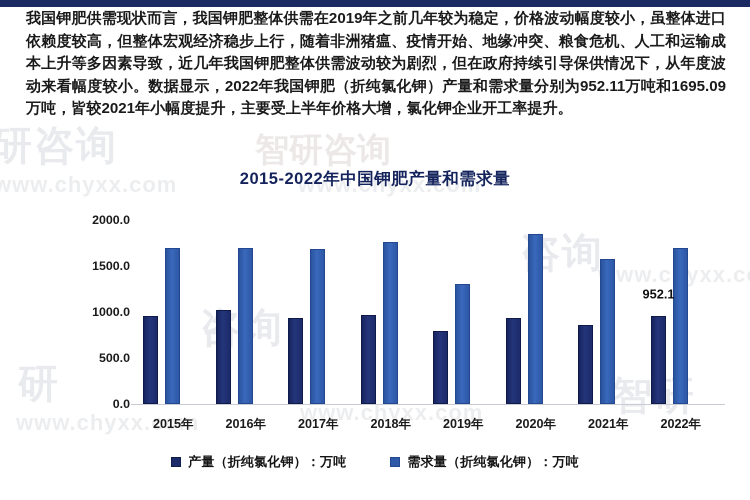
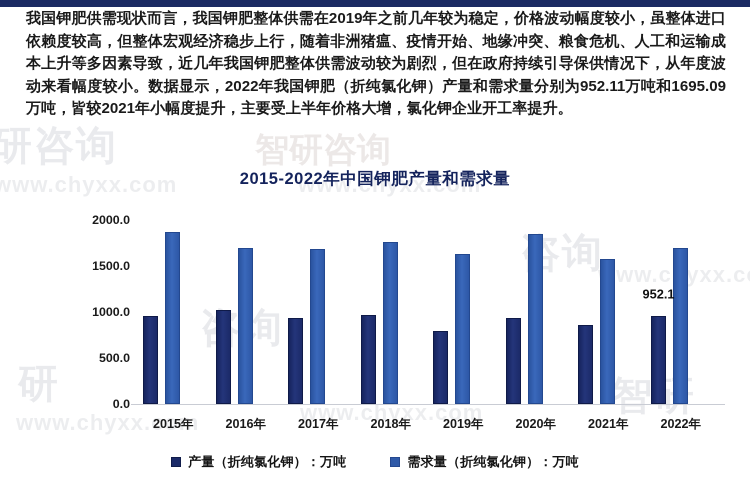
需求量（折纯氯化钾）：万吨/2015年: 1700 -> 1900
需求量（折纯氯化钾）：万吨/2019年: 1300 -> 1600
